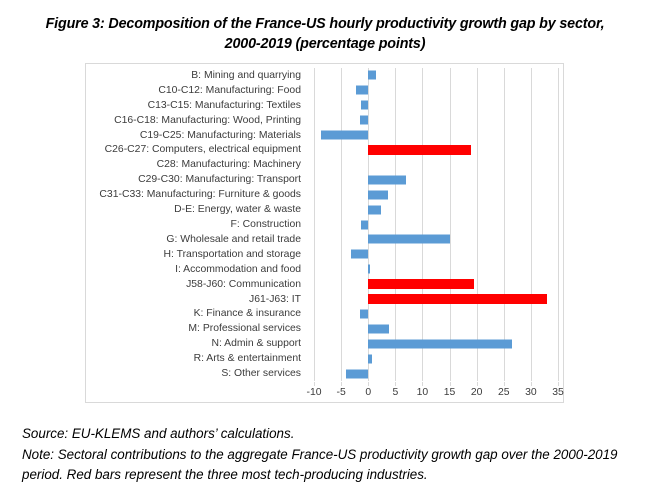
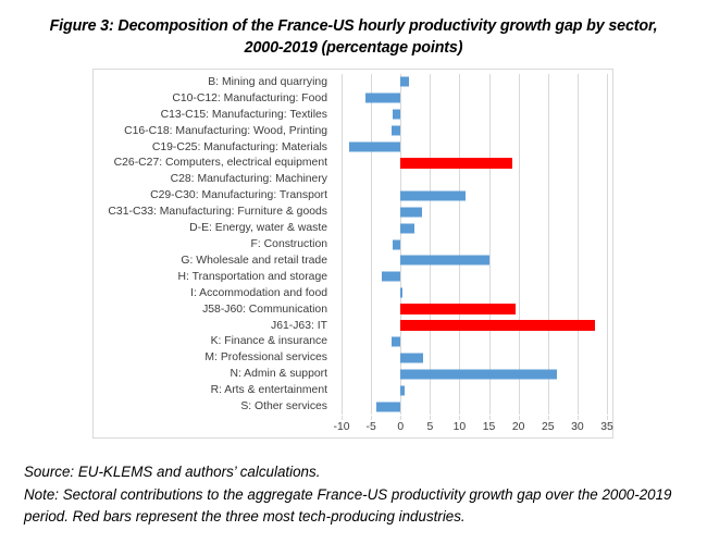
C10-C12: Manufacturing: Food: -2 -> -6
C29-C30: Manufacturing: Transport: 7 -> 11
